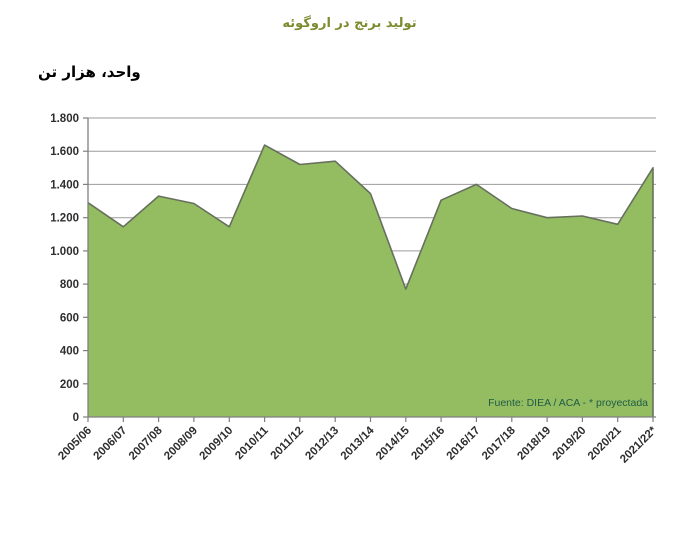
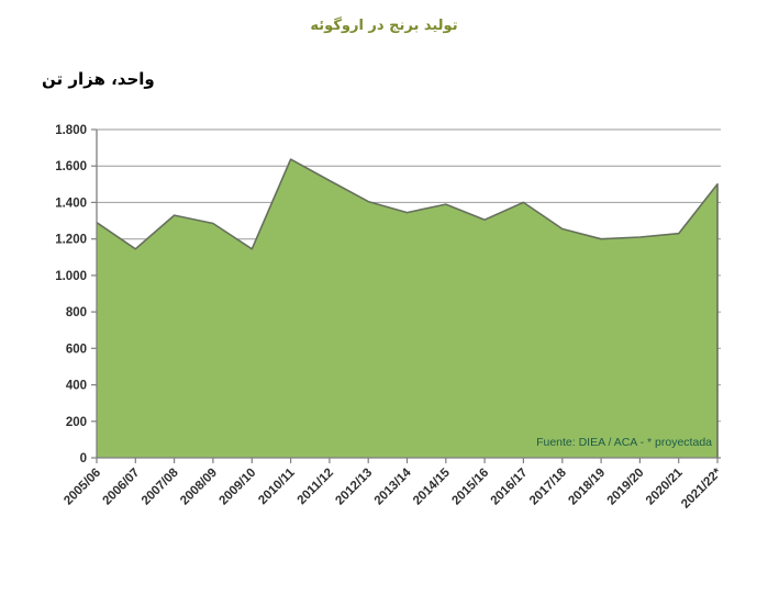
2012/13: 1540 -> 1400
2014/15: 770 -> 1390
2020/21: 1160 -> 1230
